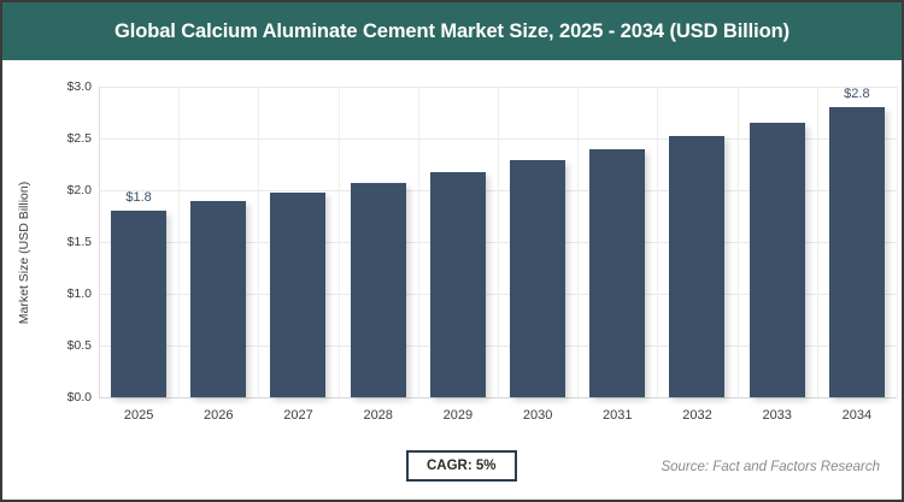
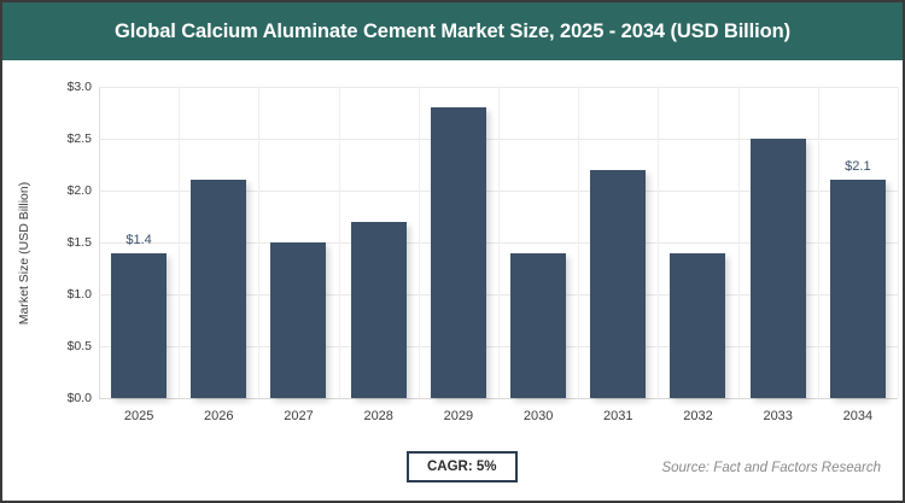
2025: $1.8 -> $1.4
2026: $1.9 -> $2.1
2027: $2.0 -> $1.5
2028: $2.1 -> $1.7
2029: $2.2 -> $2.8
2030: $2.3 -> $1.4
2031: $2.4 -> $2.2
2032: $2.5 -> $1.4
2033: $2.6 -> $2.5
2034: $2.8 -> $2.1
